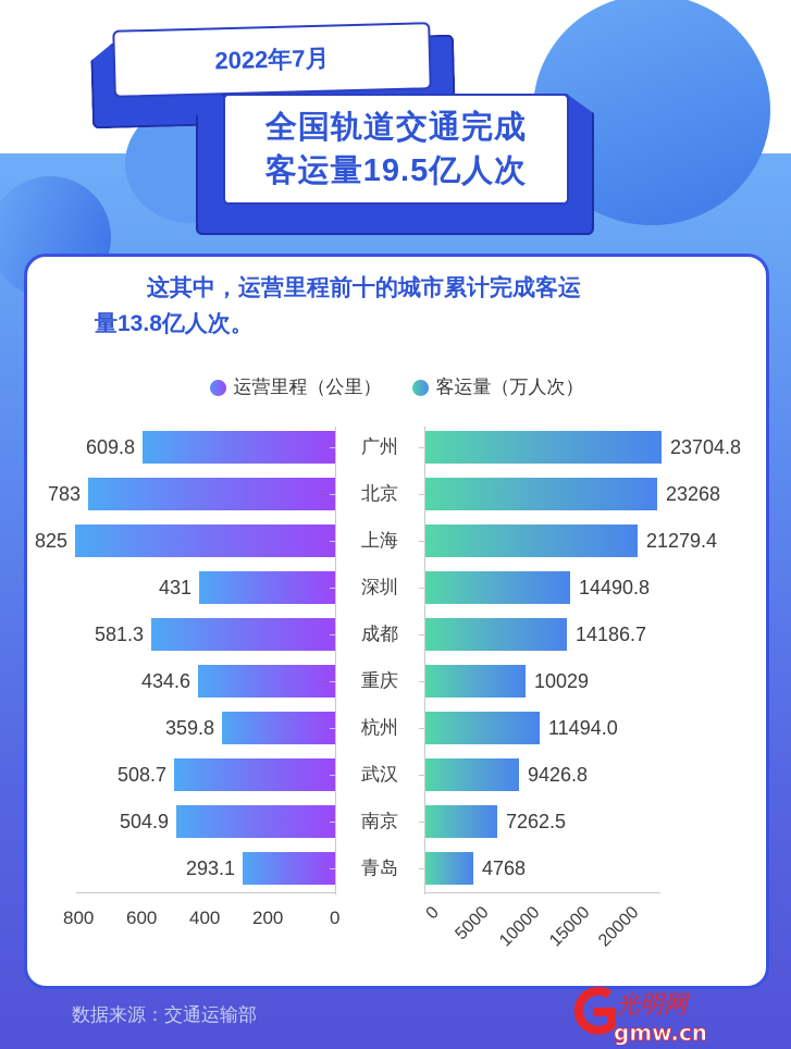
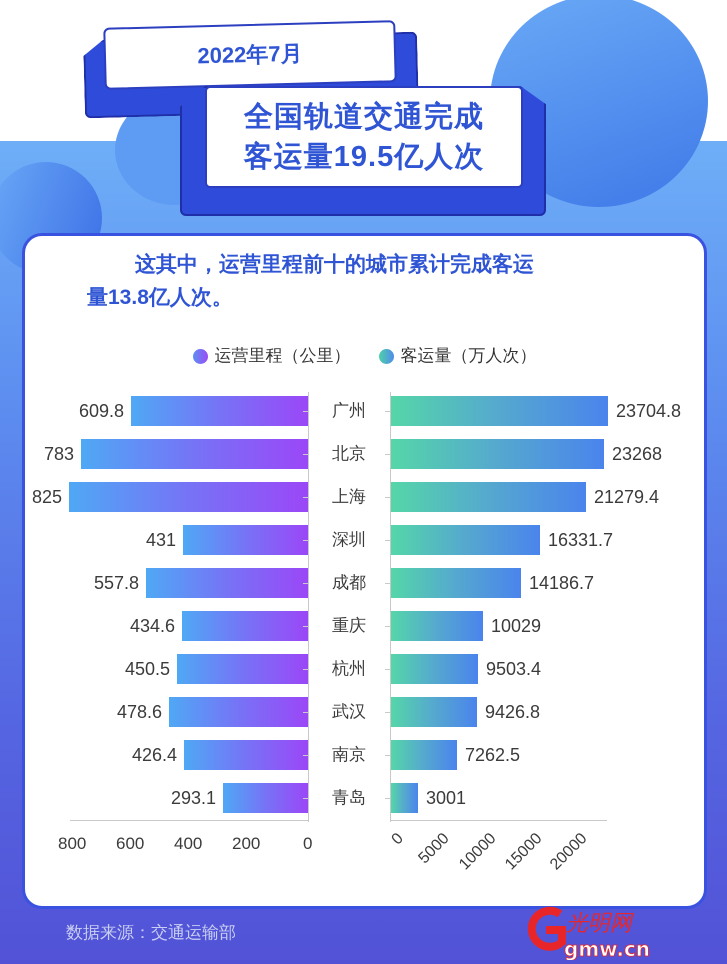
运营里程（公里）/成都: 581.3 -> 557.8
运营里程（公里）/杭州: 359.8 -> 450.5
运营里程（公里）/武汉: 508.7 -> 478.6
运营里程（公里）/南京: 504.9 -> 426.4
客运量（万人次）/深圳: 14490.8 -> 16331.7
客运量（万人次）/杭州: 11494.0 -> 9503.4
客运量（万人次）/青岛: 4768 -> 3001
